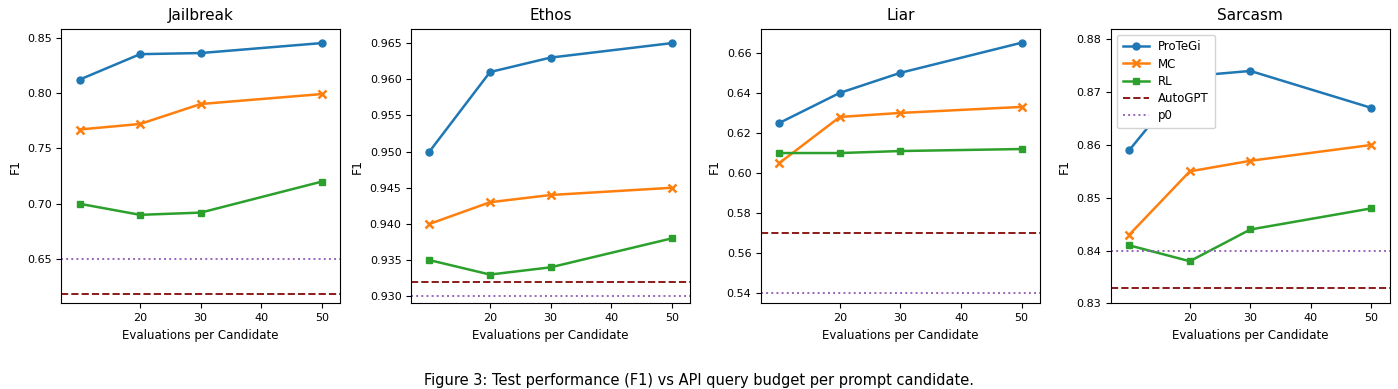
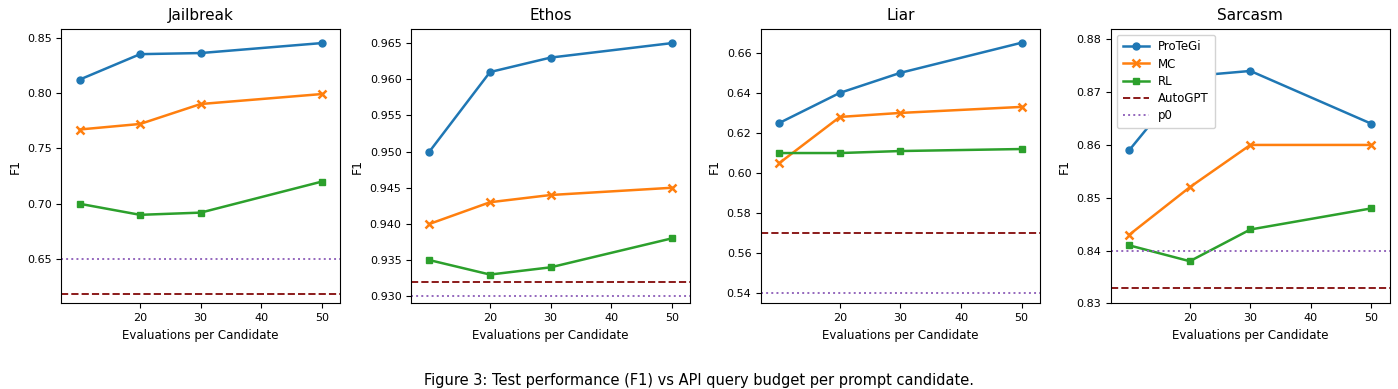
Sarcasm/MC/20: 0.855 -> 0.852
Sarcasm/MC/30: 0.857 -> 0.860
Sarcasm/ProTeGi/50: 0.867 -> 0.864
